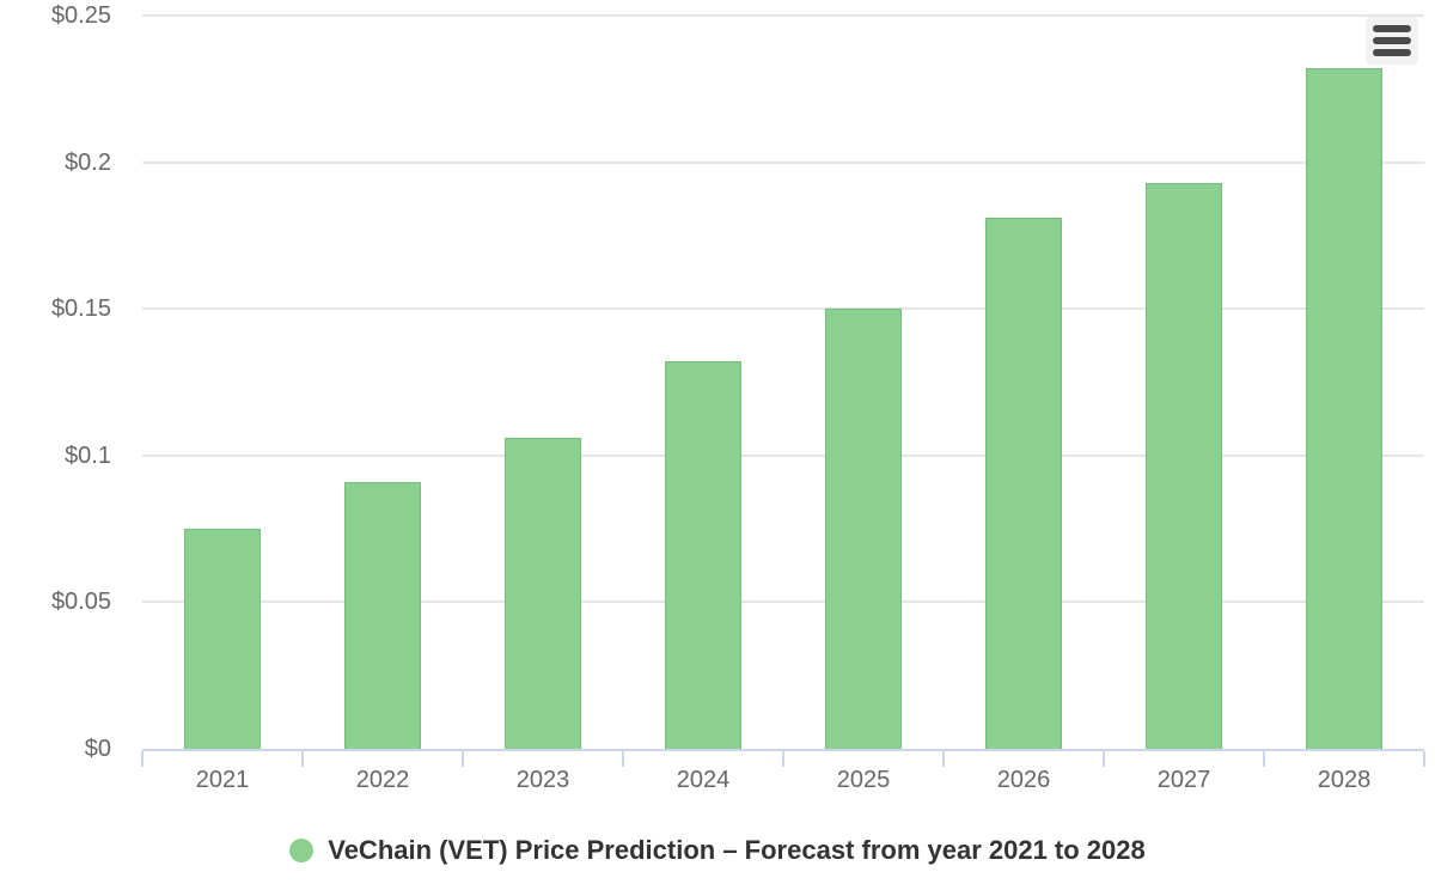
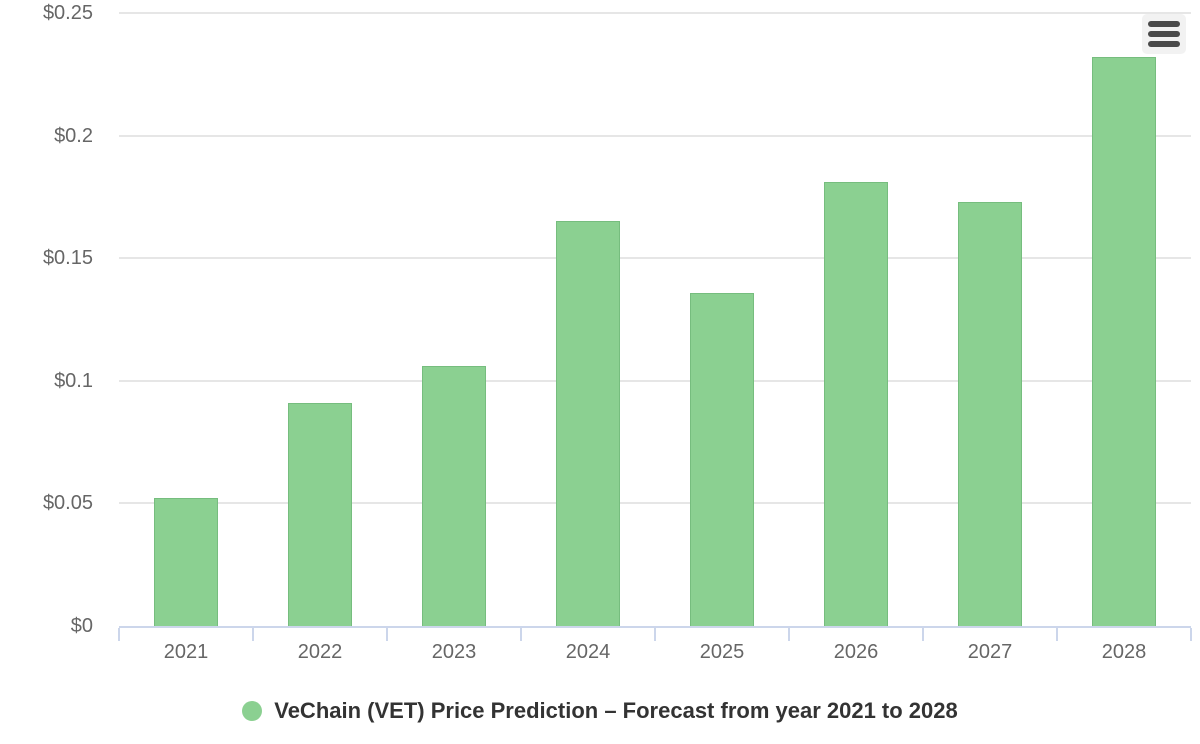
2021: $0.075 -> $0.052
2024: $0.132 -> $0.165
2025: $0.150 -> $0.136
2027: $0.193 -> $0.173
